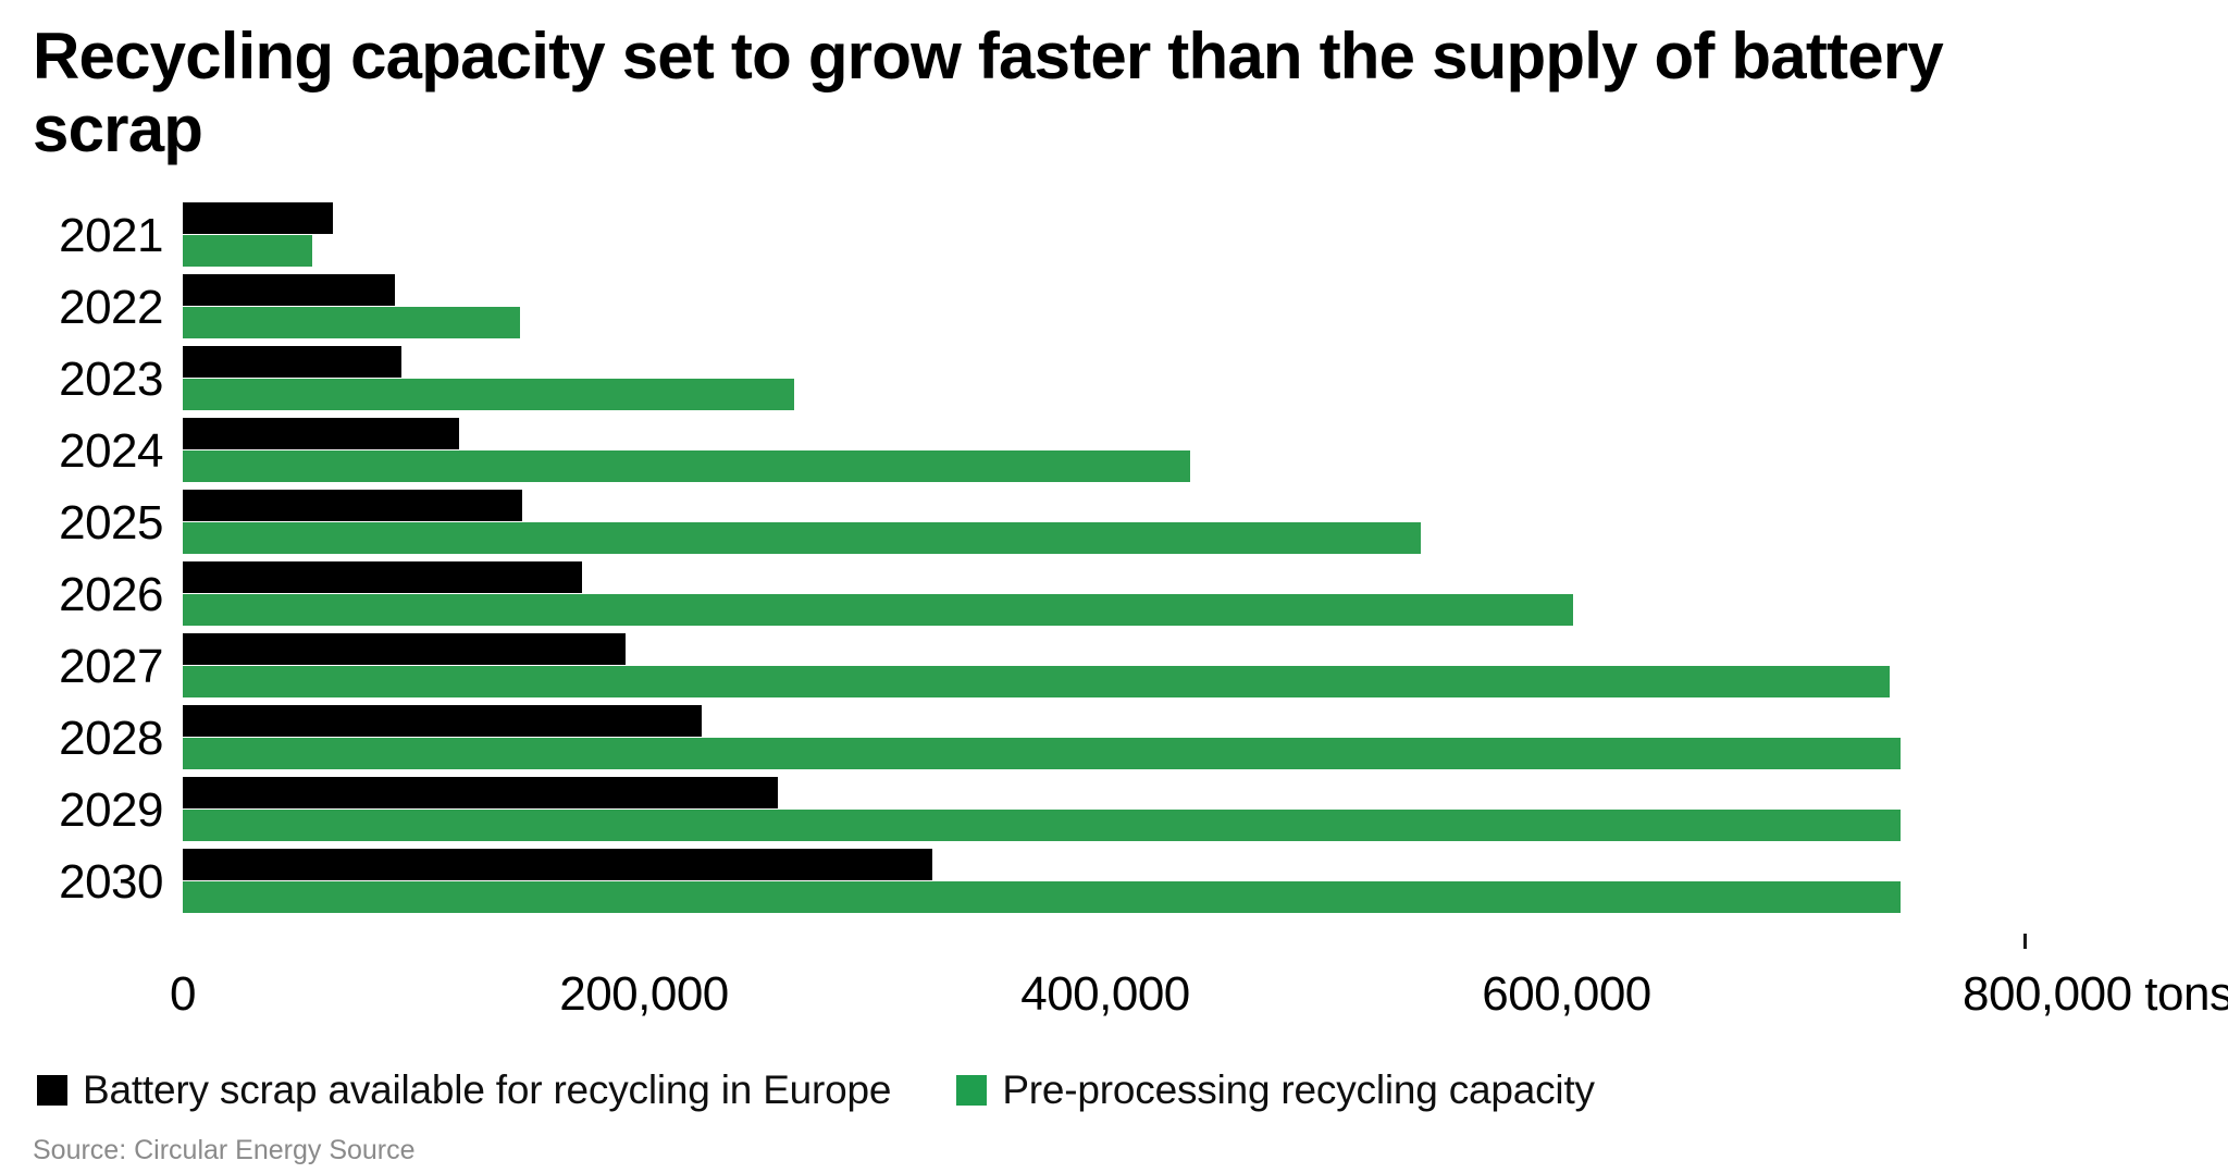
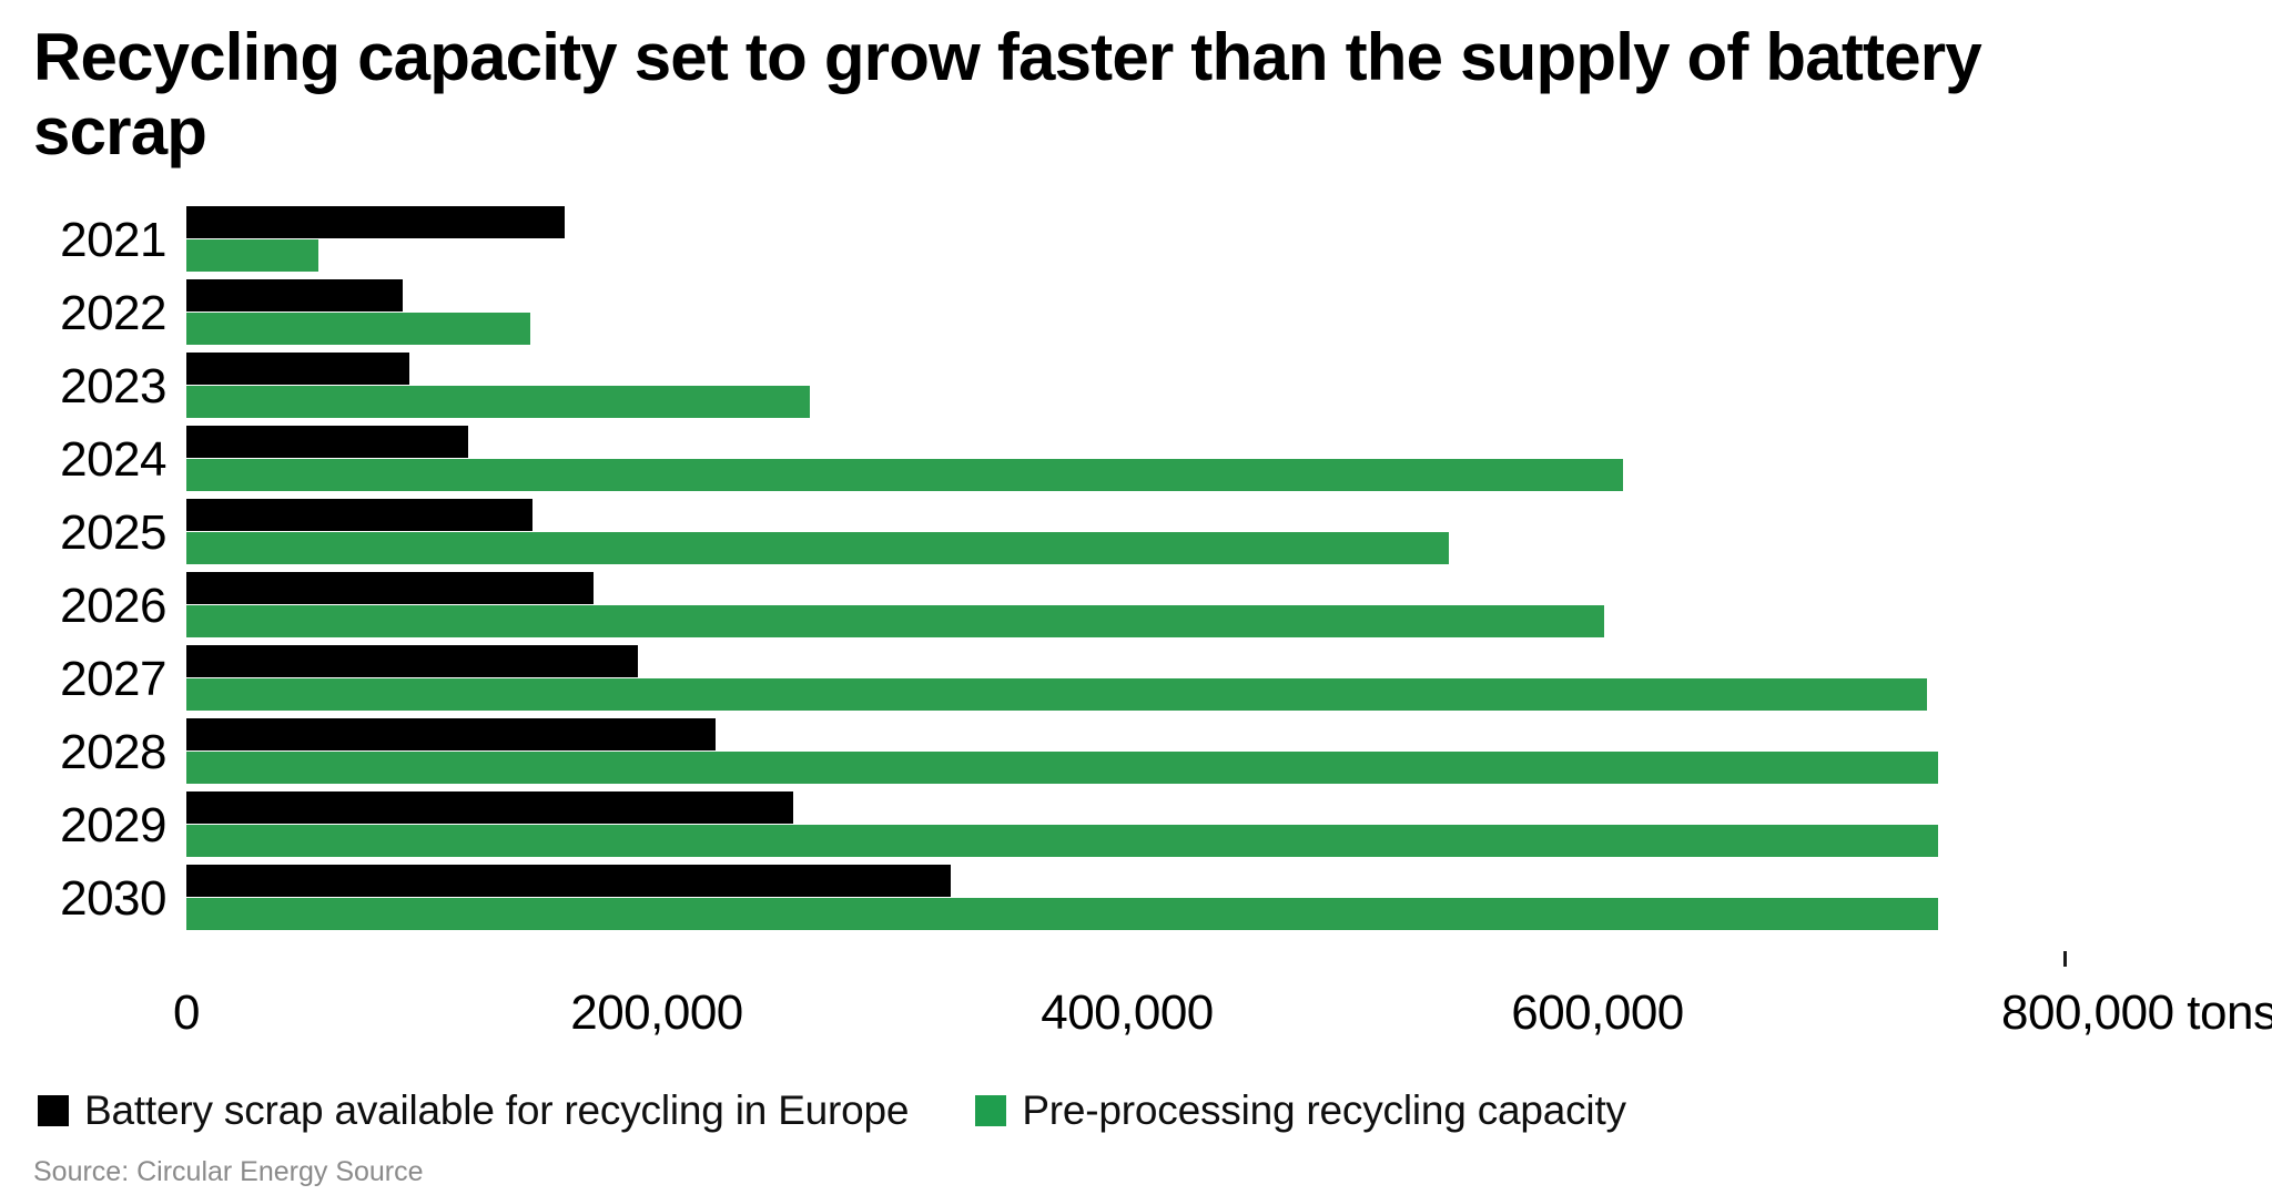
Battery scrap available for recycling in Europe/2021: 65000 -> 161000
Pre-processing recycling capacity/2024: 437000 -> 611000
